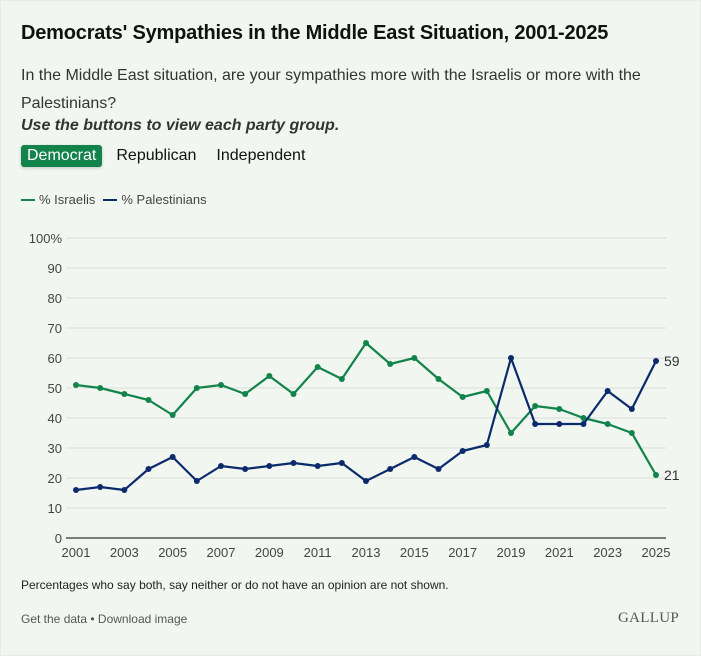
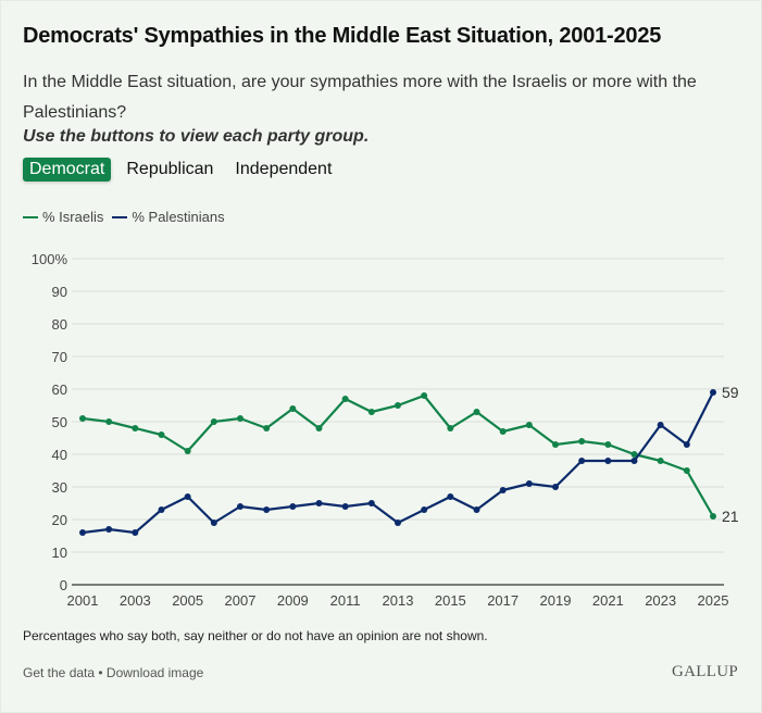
% Israelis/2013: 65% -> 55%
% Israelis/2015: 60% -> 48%
% Israelis/2019: 35% -> 43%
% Palestinians/2019: 60% -> 30%
